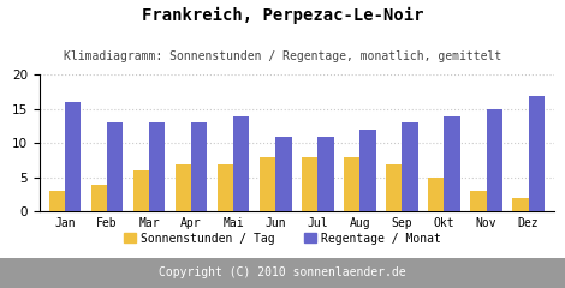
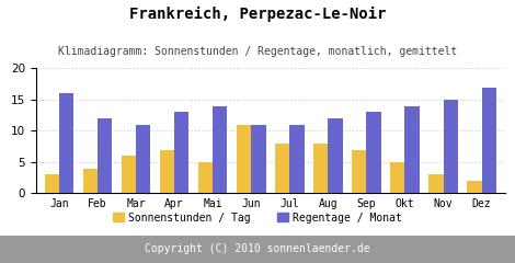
Regentage / Monat/Feb: 13 -> 12
Regentage / Monat/Mar: 13 -> 11
Sonnenstunden / Tag/Mai: 7 -> 5
Sonnenstunden / Tag/Jun: 8 -> 11
